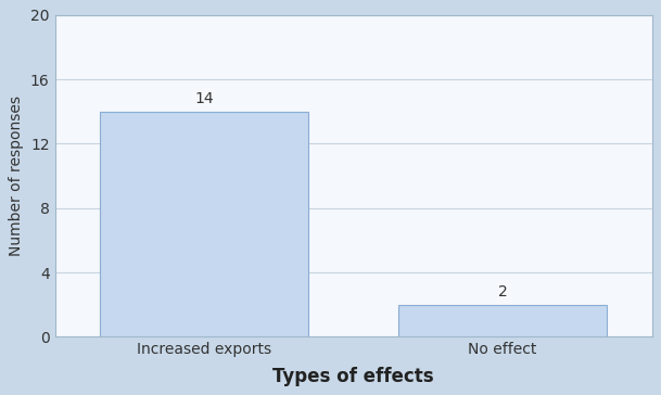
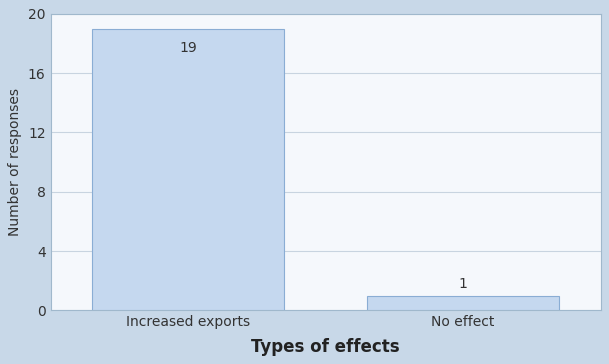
Increased exports: 14 -> 19
No effect: 2 -> 1
